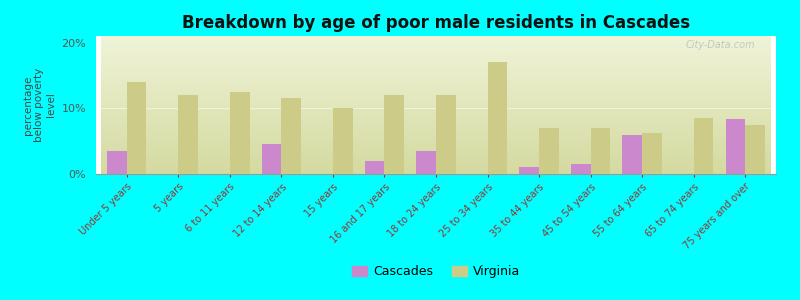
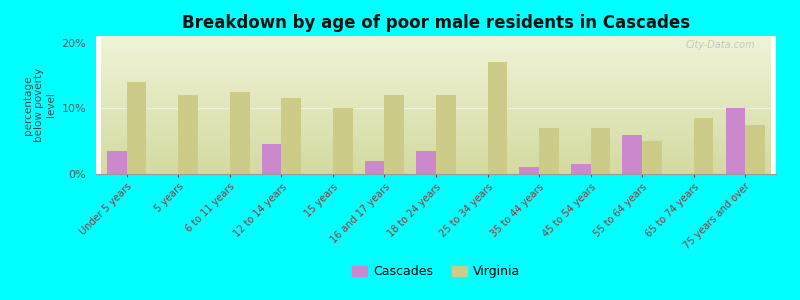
Virginia/55 to 64 years: 6.2% -> 5.0%
Cascades/75 years and over: 8.4% -> 10.0%
